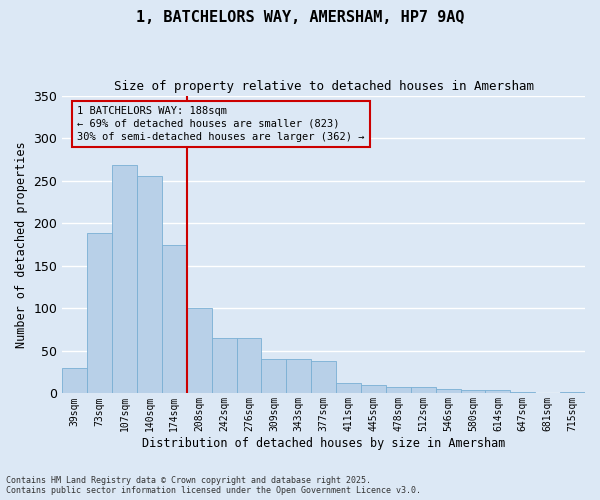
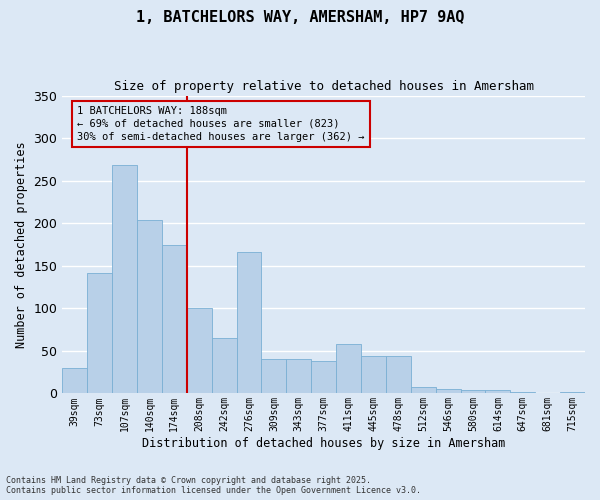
73sqm: 188 -> 142
140sqm: 256 -> 204
276sqm: 65 -> 166
411sqm: 12 -> 58
445sqm: 10 -> 44
478sqm: 8 -> 44
